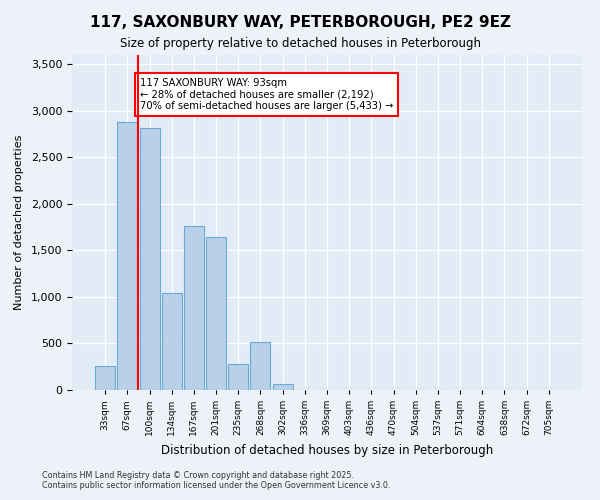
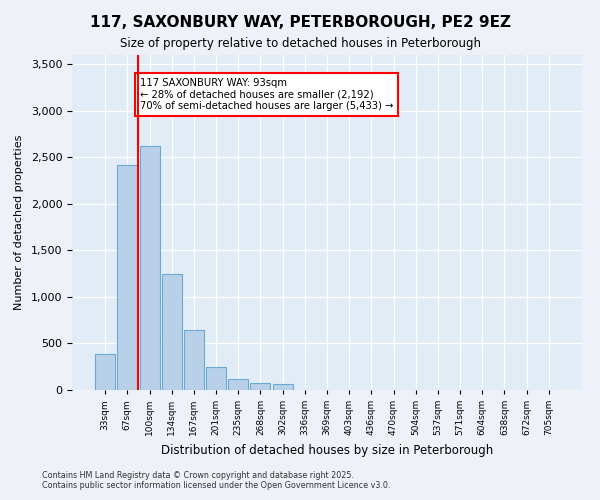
33sqm: 260 -> 390
67sqm: 2,880 -> 2,420
100sqm: 2,820 -> 2,620
134sqm: 1,040 -> 1,250
167sqm: 1,760 -> 640
201sqm: 1,640 -> 250
235sqm: 280 -> 120
268sqm: 520 -> 80
